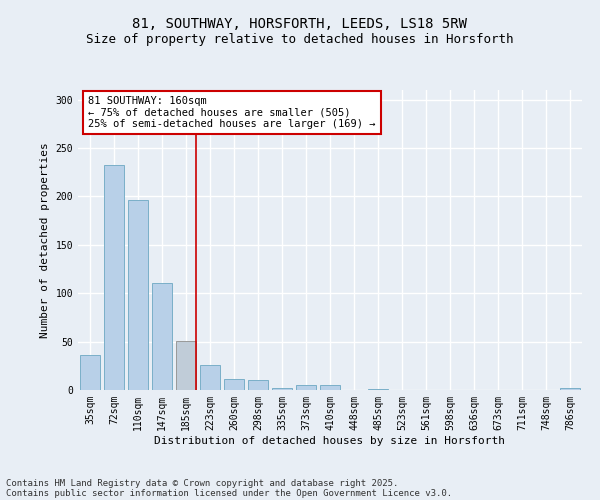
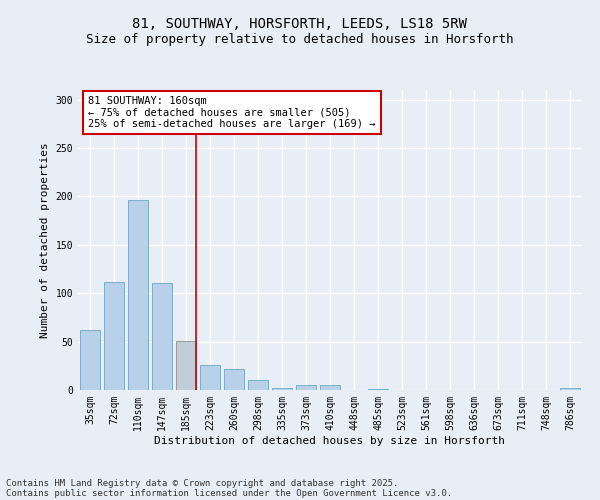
35sqm: 36 -> 62
72sqm: 232 -> 112
260sqm: 11 -> 22
